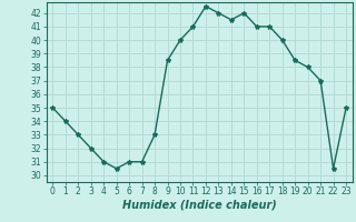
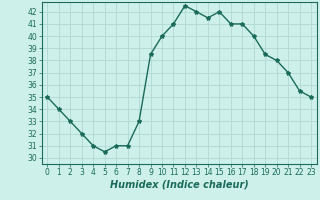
22: 30.5 -> 35.5
